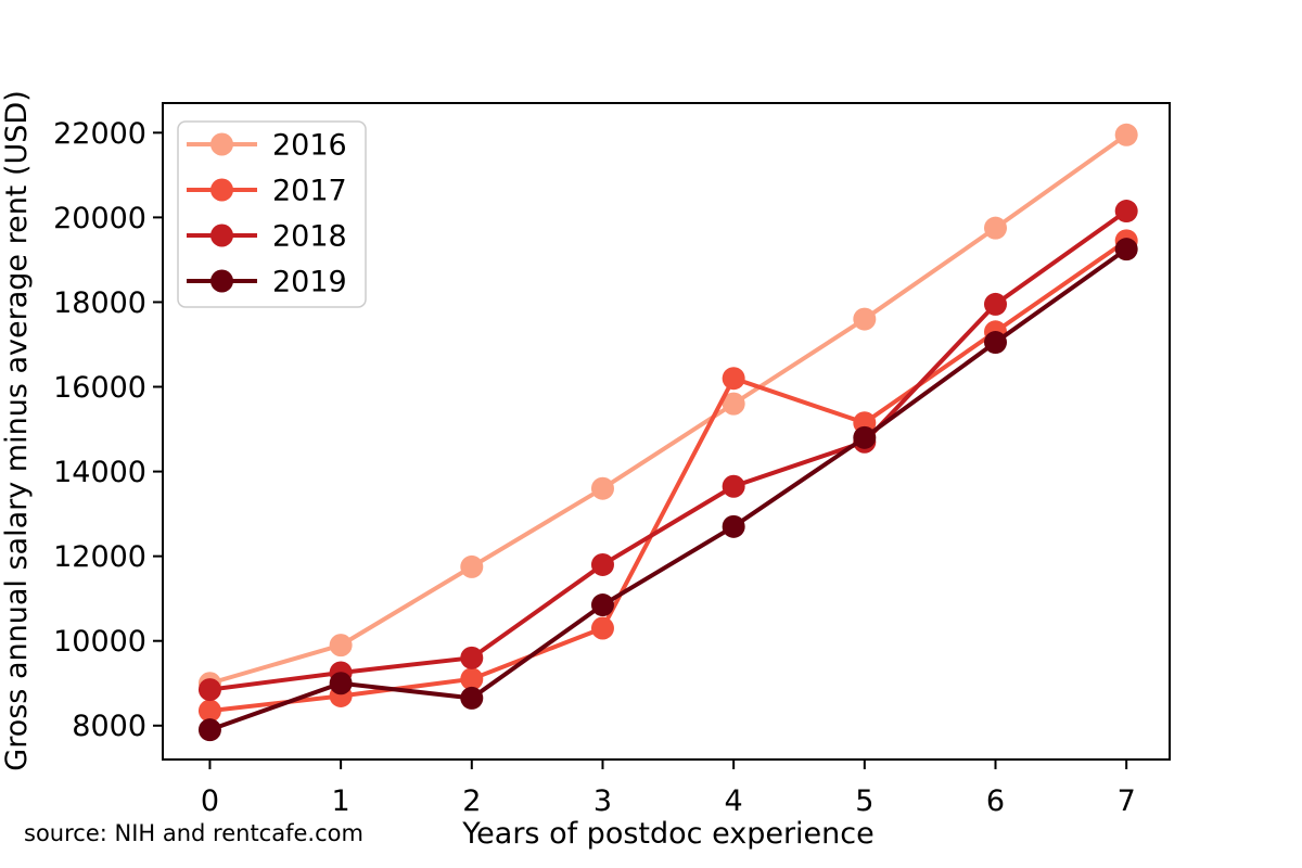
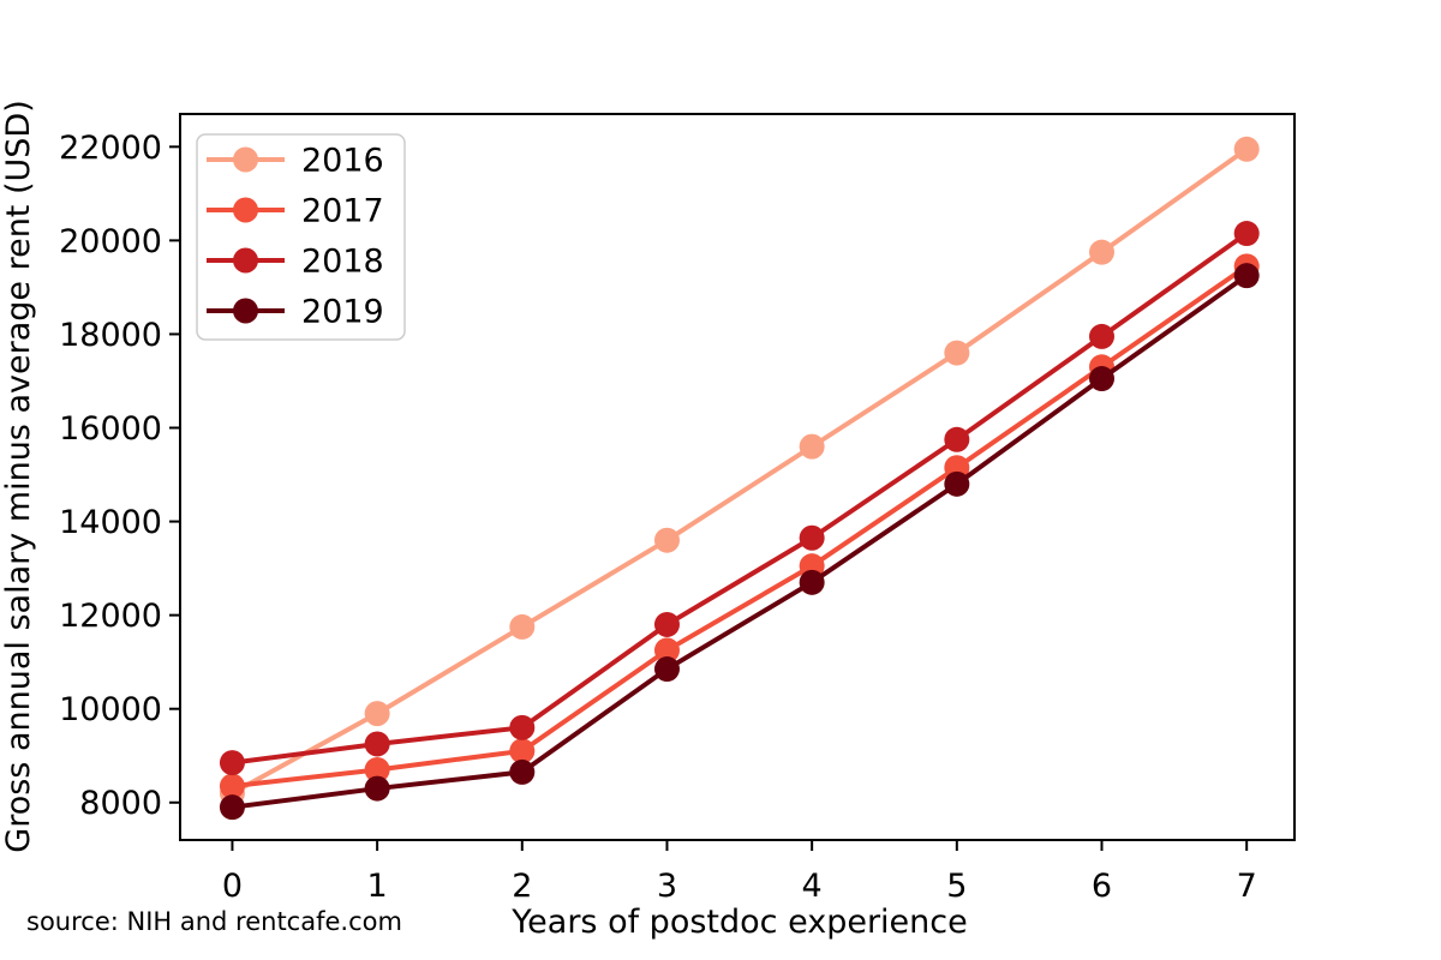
2016/0: 9000 -> 8200
2019/1: 9000 -> 8300
2017/3: 10300 -> 11200
2017/4: 16200 -> 13000
2018/5: 14700 -> 15800
